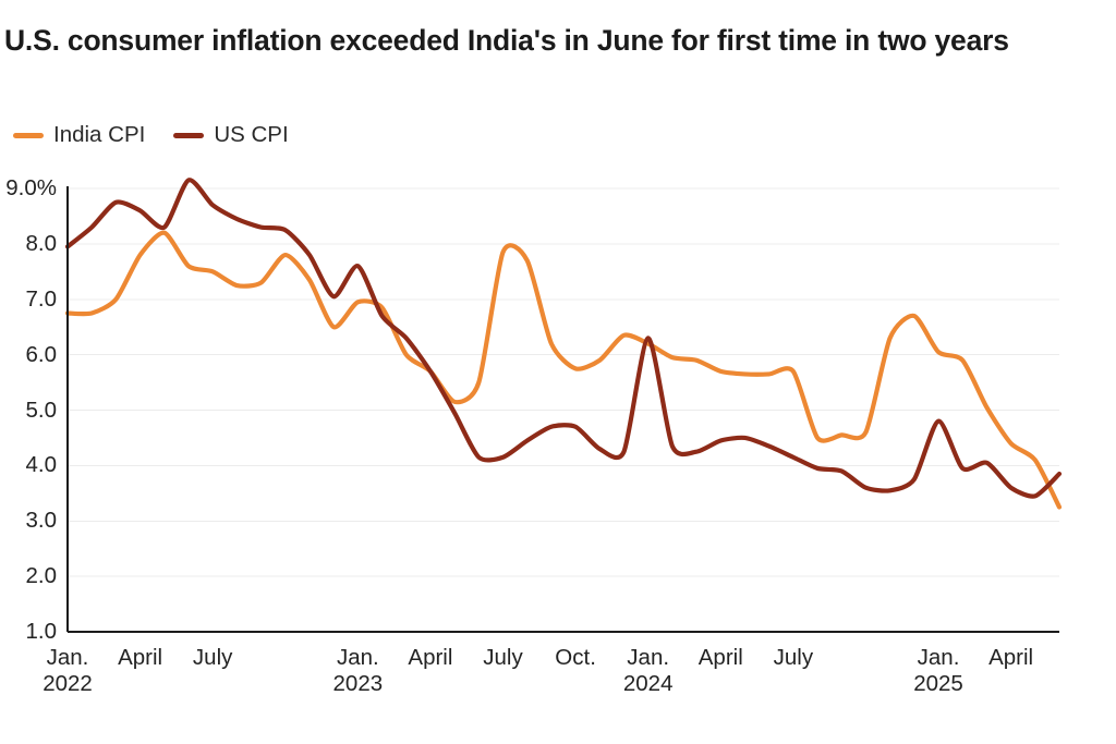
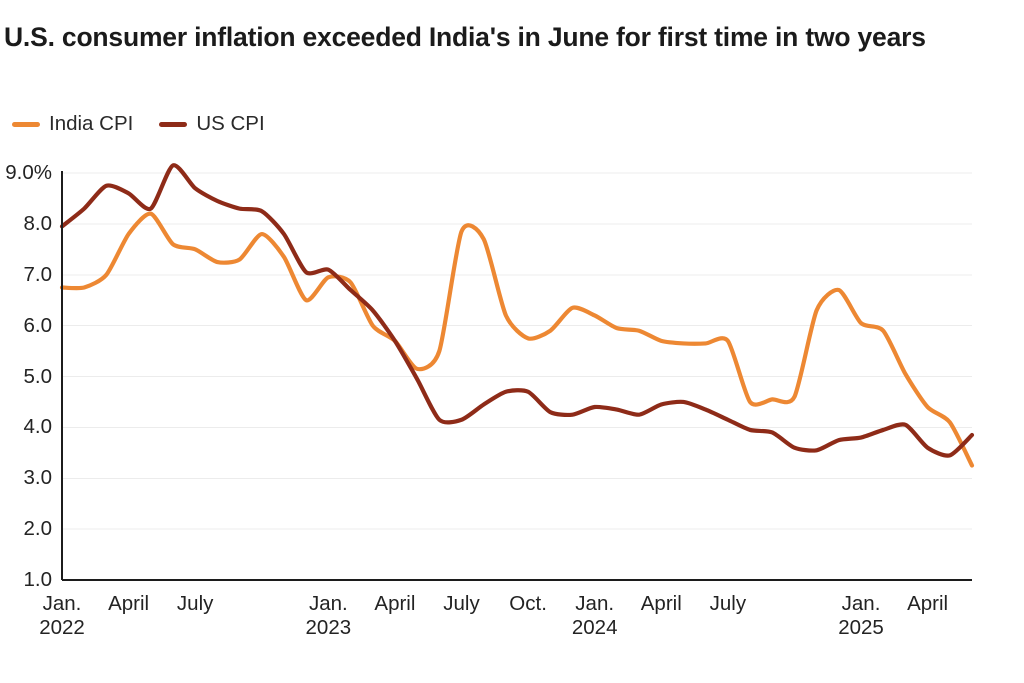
US CPI/Jan. 2023: 7.6% -> 7.1%
US CPI/Jan. 2024: 6.3% -> 4.4%
US CPI/Jan. 2025: 4.8% -> 3.8%
